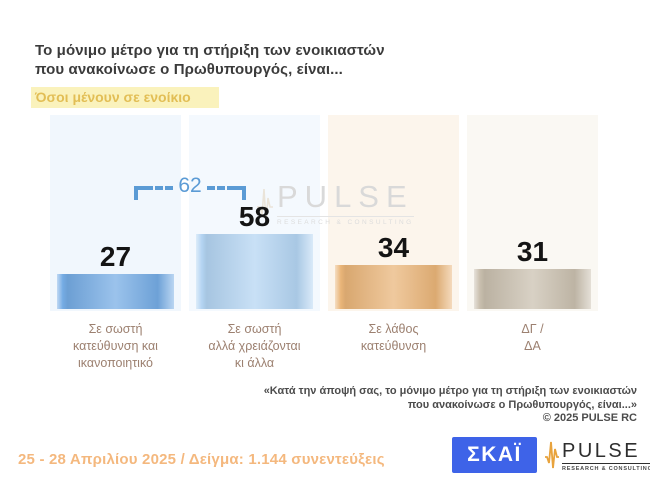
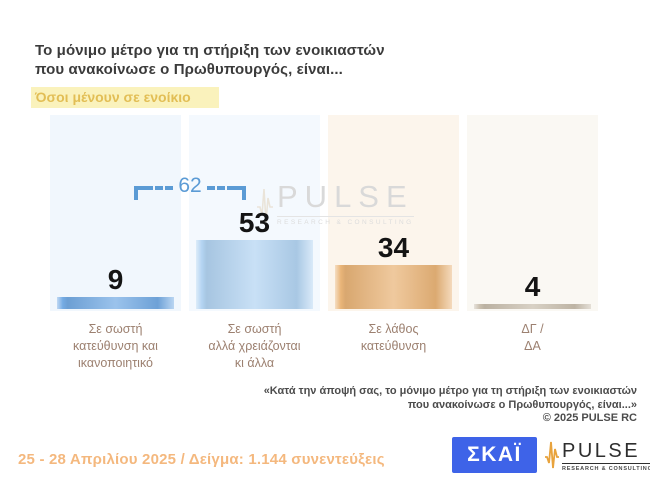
Σε σωστή κατεύθυνση και ικανοποιητικό: 27 -> 9
Σε σωστή αλλά χρειάζονται κι άλλα: 58 -> 53
ΔΓ / ΔΑ: 31 -> 4
